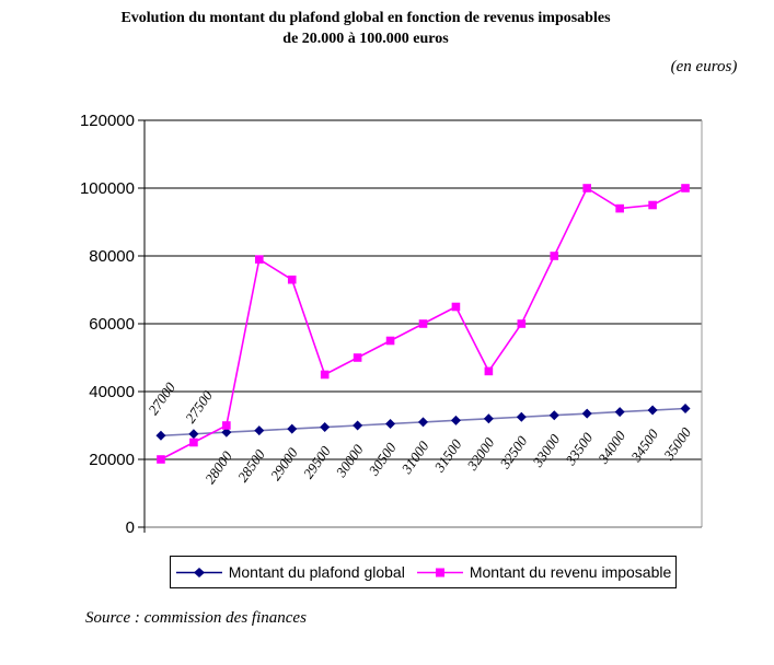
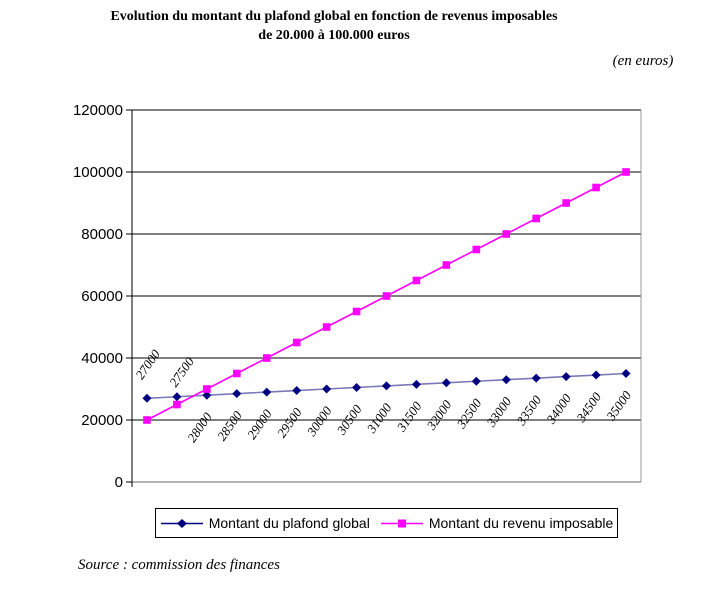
Montant du revenu imposable/28500: 79000 -> 35000
Montant du revenu imposable/29000: 73000 -> 40000
Montant du revenu imposable/32000: 46000 -> 70000
Montant du revenu imposable/32500: 60000 -> 75000
Montant du revenu imposable/33500: 100000 -> 85000
Montant du revenu imposable/34000: 94000 -> 90000
